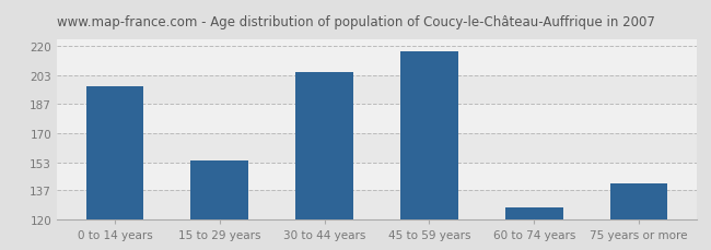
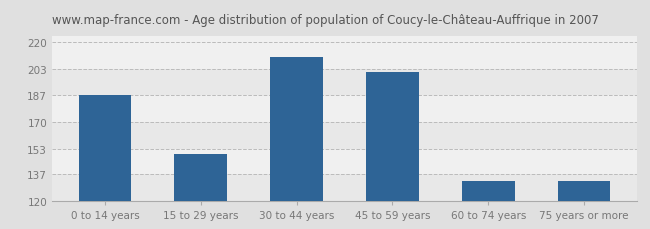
0 to 14 years: 197 -> 187
15 to 29 years: 154 -> 150
30 to 44 years: 205 -> 211
45 to 59 years: 217 -> 201
60 to 74 years: 127 -> 133
75 years or more: 141 -> 133
